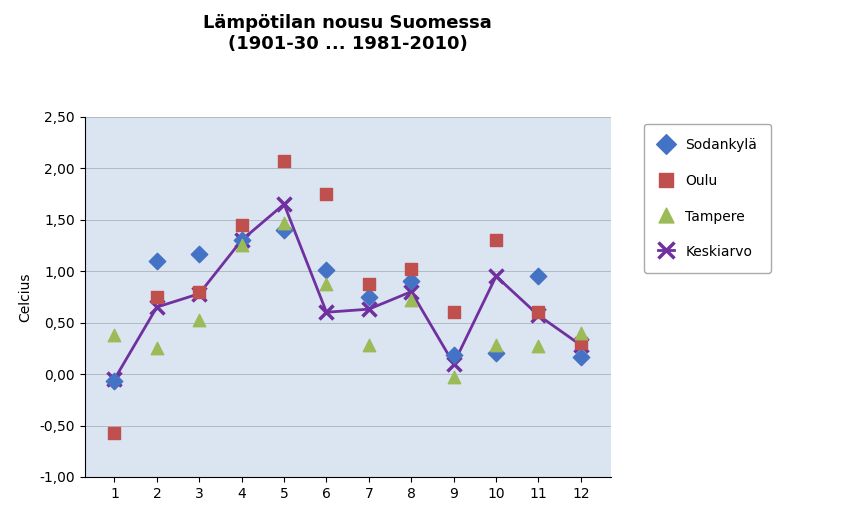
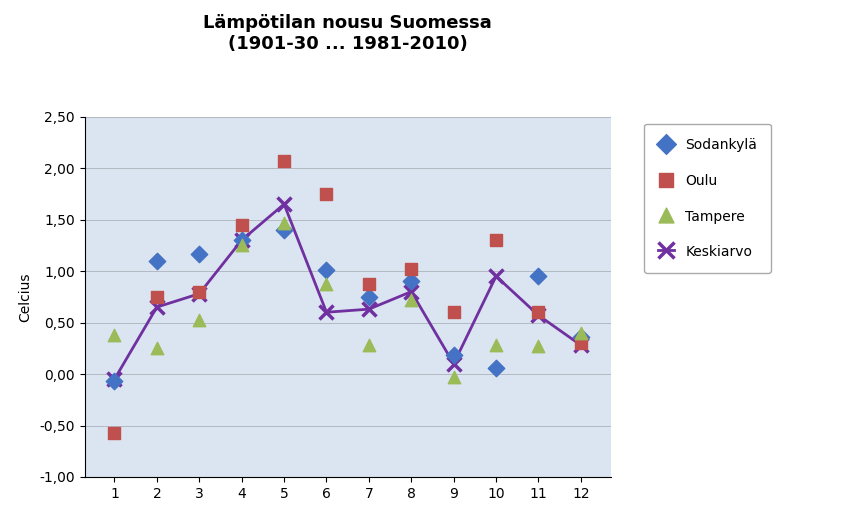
Sodankylä/10: 0,20 -> 0,06
Sodankylä/12: 0,17 -> 0,36
